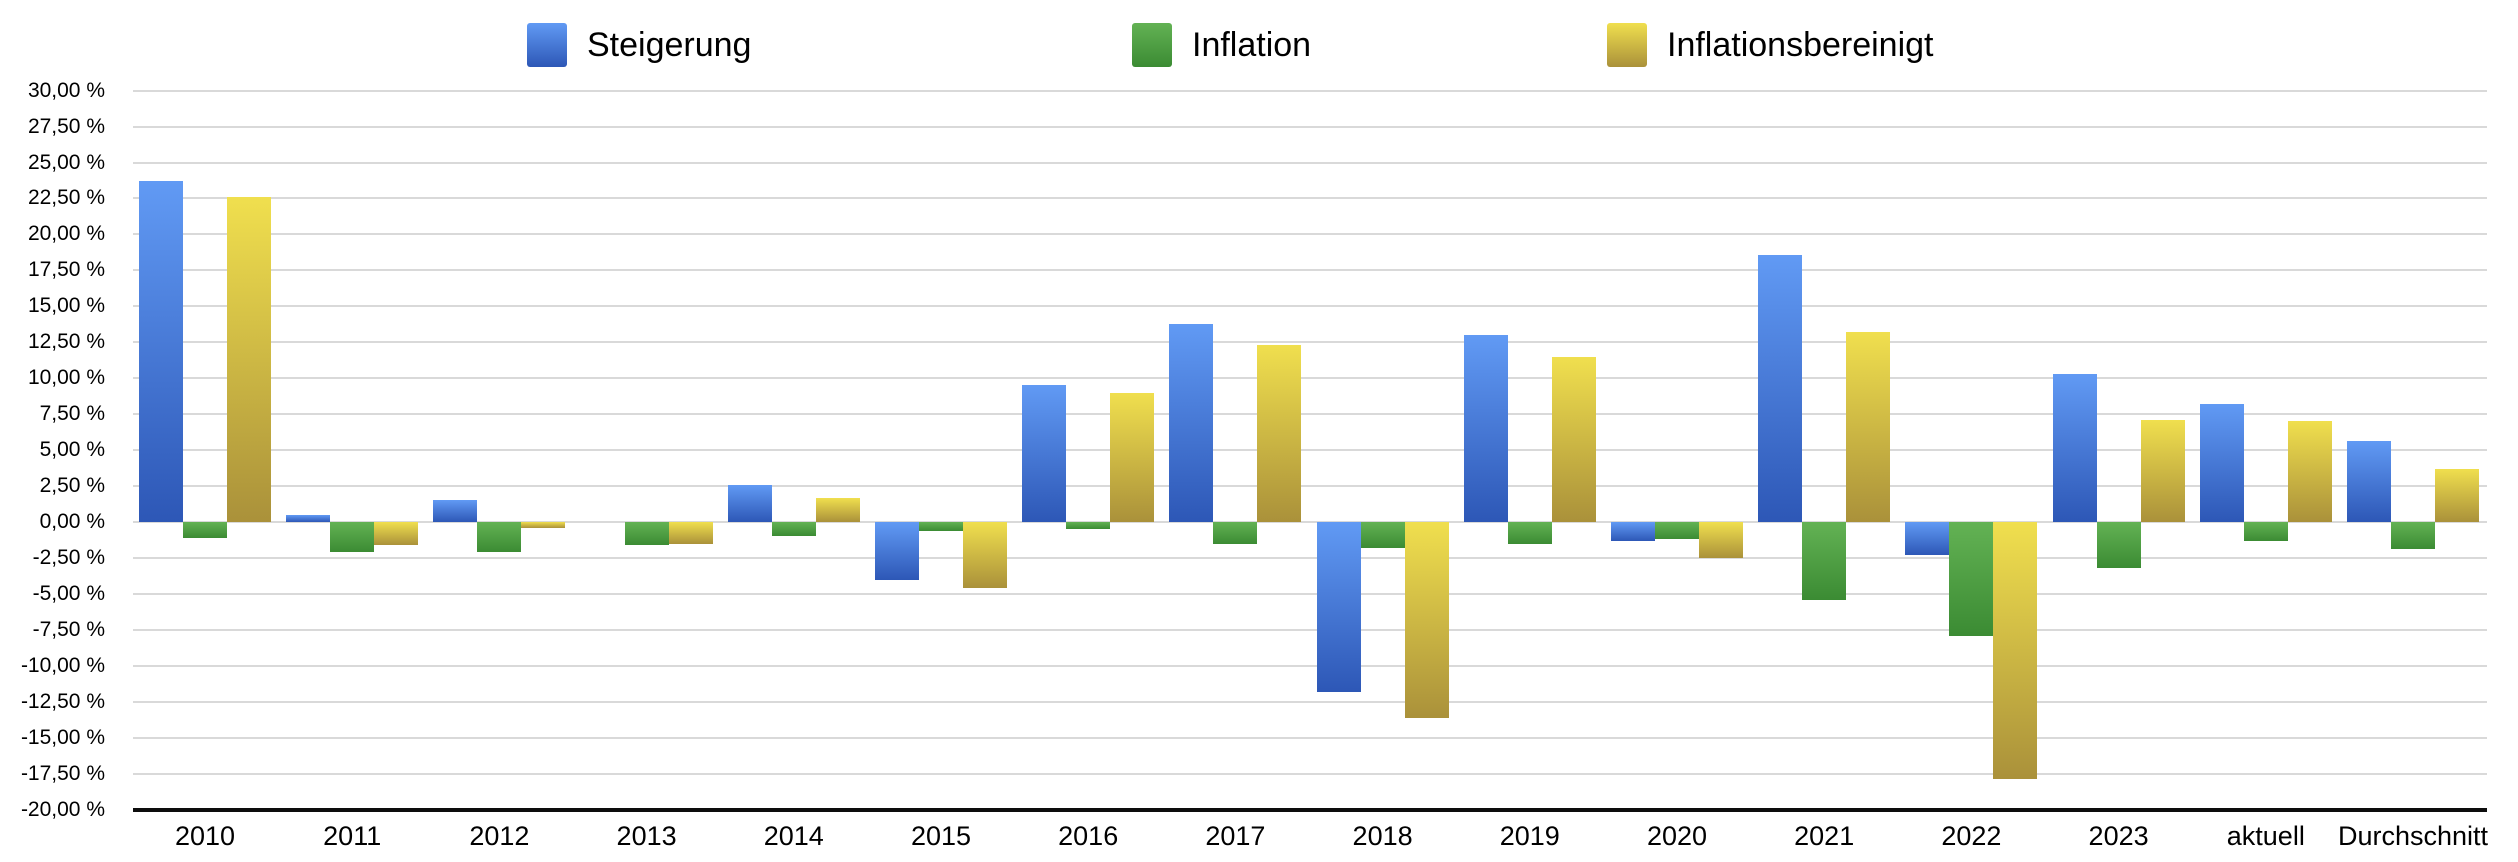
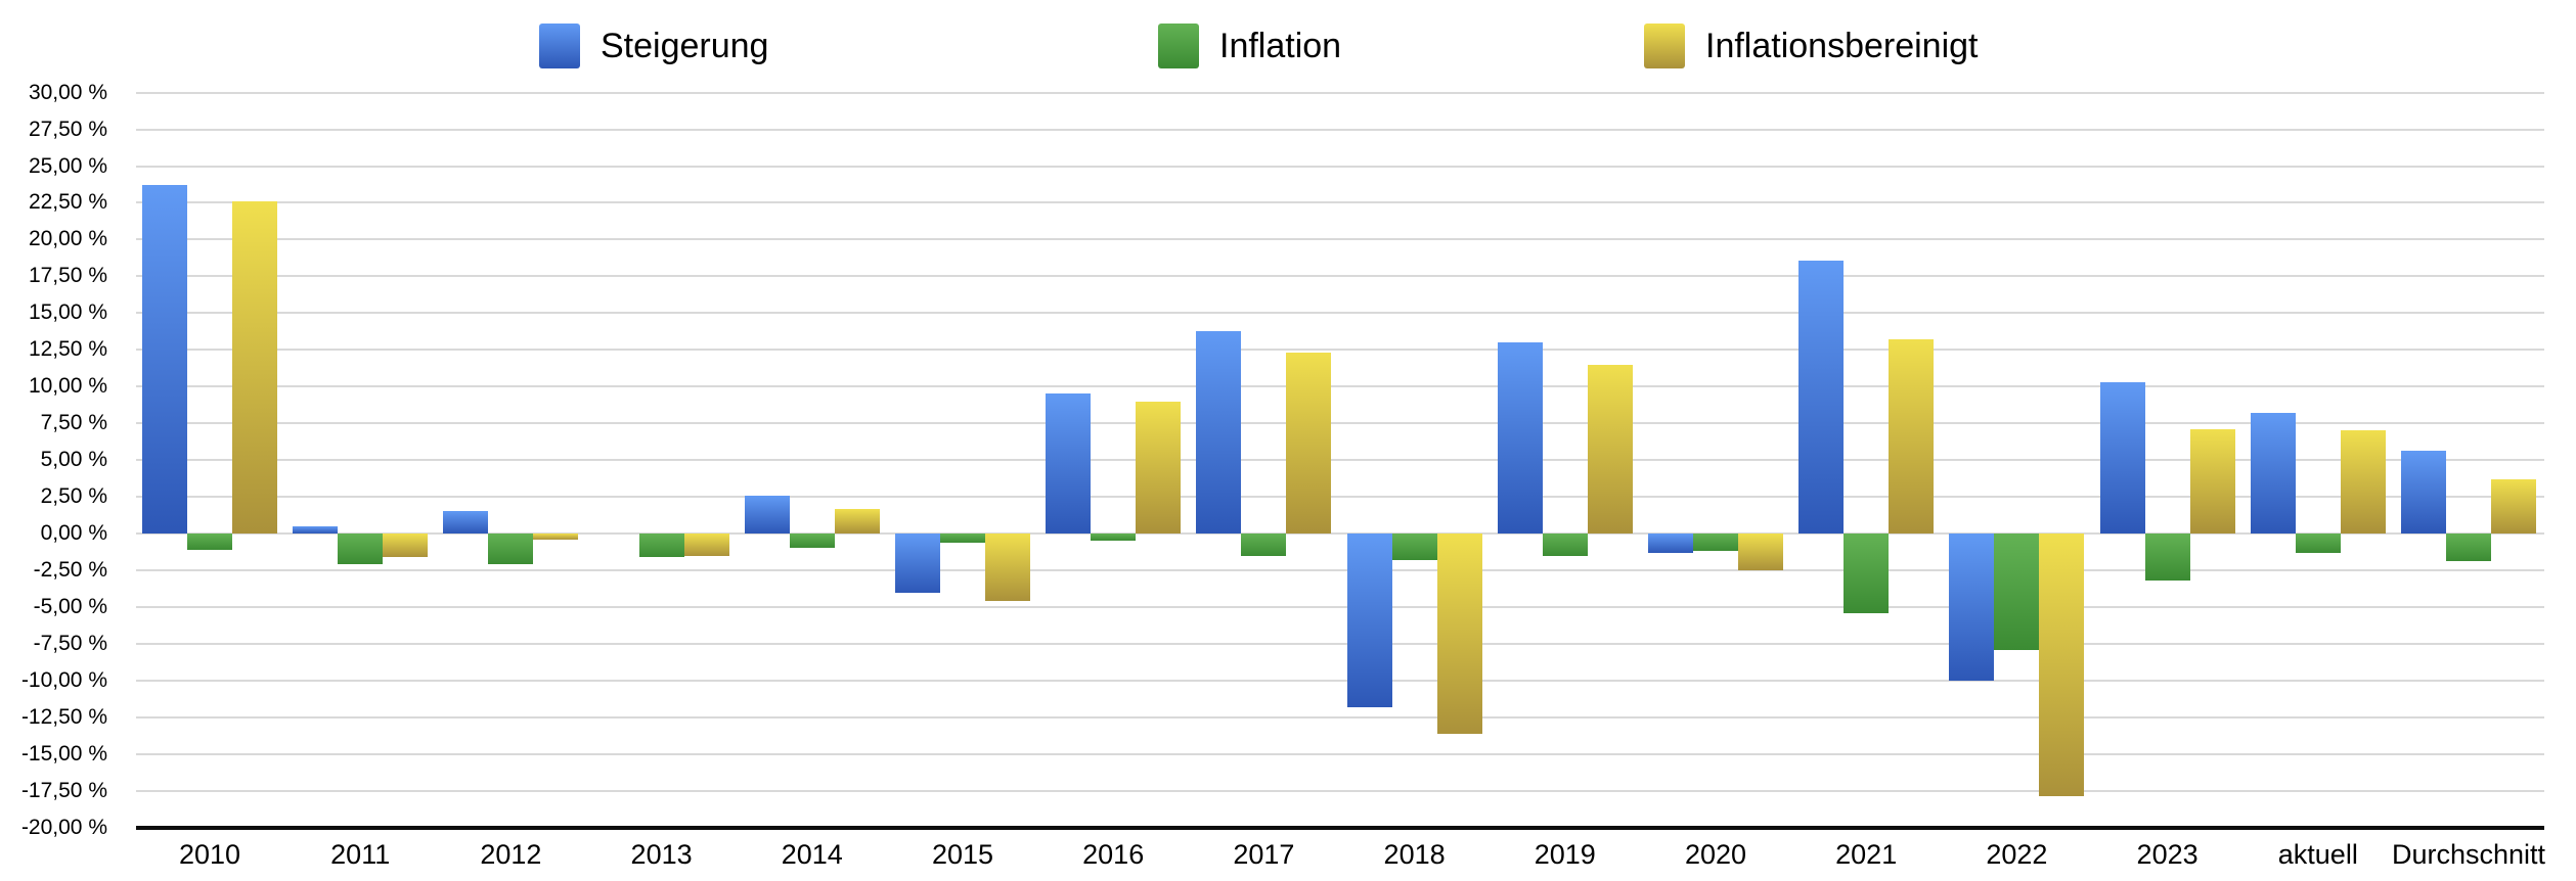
Steigerung/2022: -2,3% -> -10,0%
